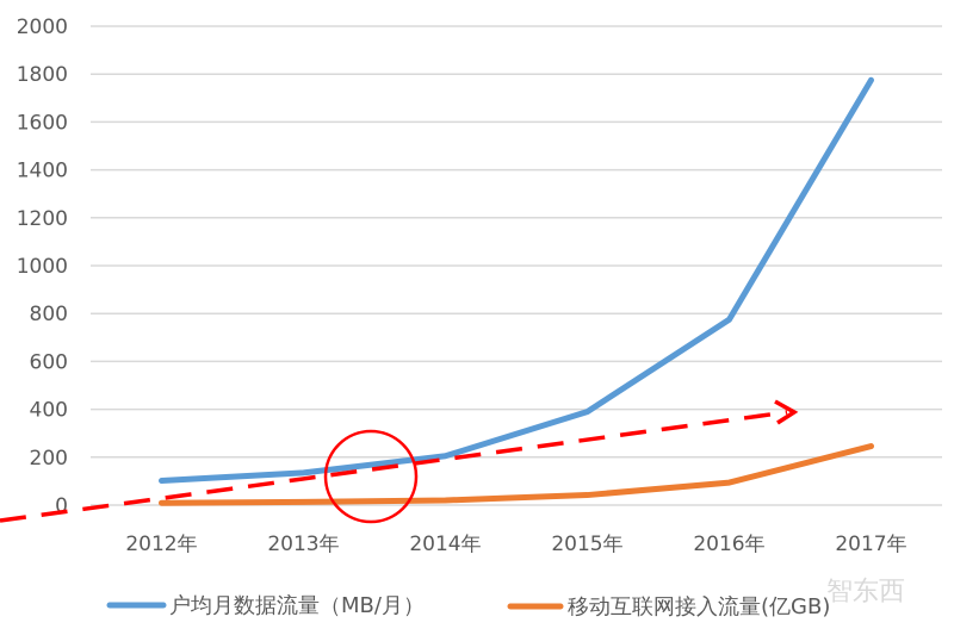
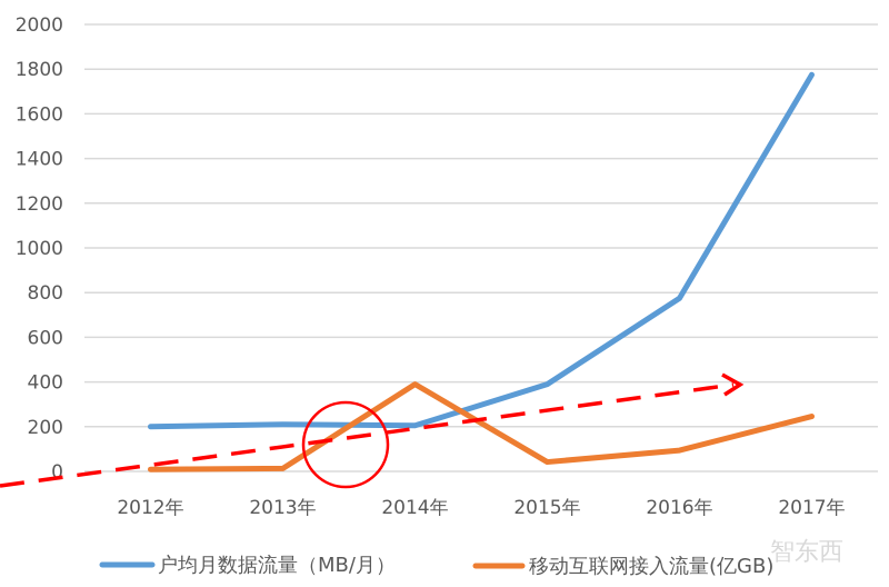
户均月数据流量（MB/月）/2012年: 100 -> 200
户均月数据流量（MB/月）/2013年: 140 -> 210
移动互联网接入流量(亿GB)/2014年: 20 -> 390
